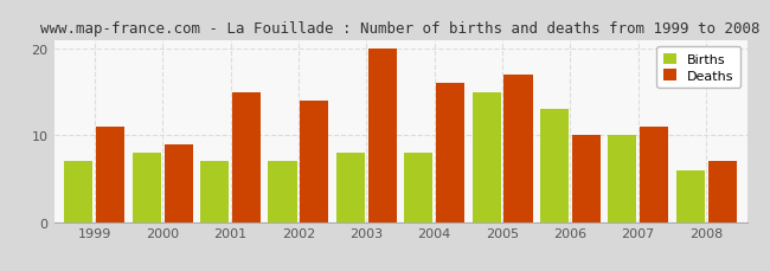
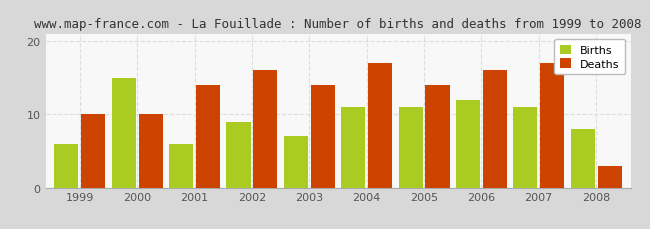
Births/1999: 7 -> 6
Deaths/1999: 11 -> 10
Births/2000: 8 -> 15
Deaths/2000: 9 -> 10
Births/2001: 7 -> 6
Deaths/2001: 15 -> 14
Births/2002: 7 -> 9
Deaths/2002: 14 -> 16
Births/2003: 8 -> 7
Deaths/2003: 20 -> 14
Births/2004: 8 -> 11
Deaths/2004: 16 -> 17
Births/2005: 15 -> 11
Deaths/2005: 17 -> 14
Births/2006: 13 -> 12
Deaths/2006: 10 -> 16
Births/2007: 10 -> 11
Deaths/2007: 11 -> 17
Births/2008: 6 -> 8
Deaths/2008: 7 -> 3
